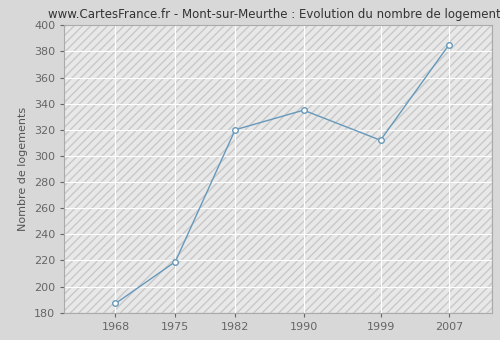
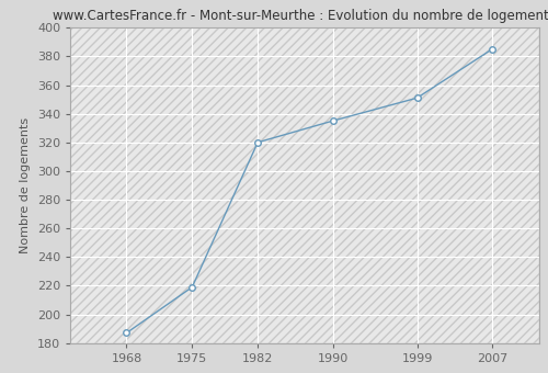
1999: 312 -> 351
